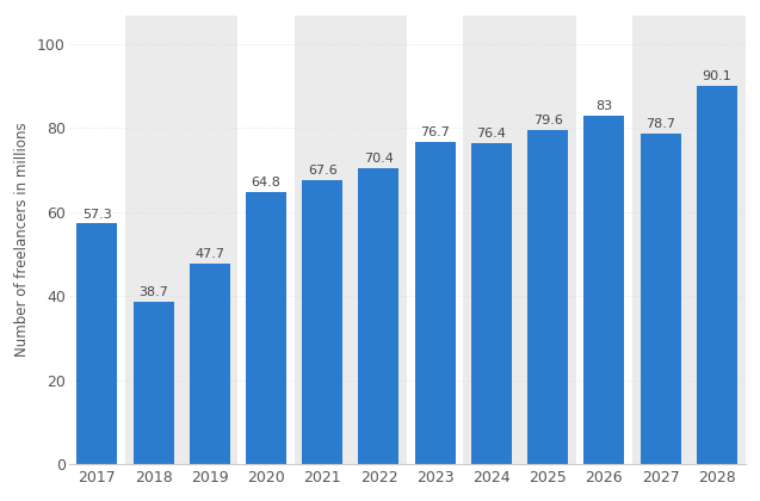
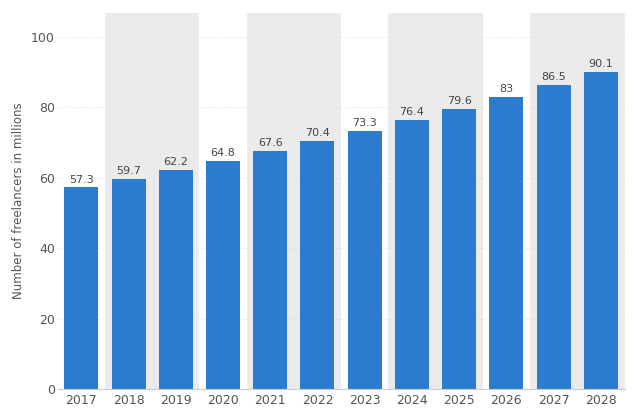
2018: 38.7 -> 59.7
2019: 47.7 -> 62.2
2023: 76.7 -> 73.3
2027: 78.7 -> 86.5
